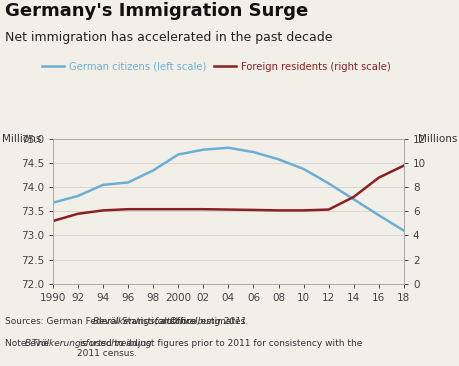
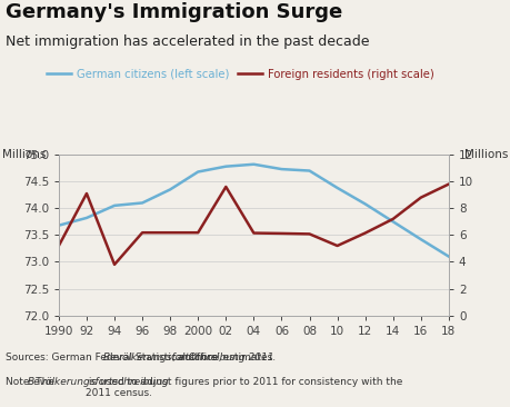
Foreign residents (right scale)/92: 5.8 -> 9.1
Foreign residents (right scale)/94: 6.1 -> 3.8
Foreign residents (right scale)/02: 6.2 -> 9.6
German citizens (left scale)/08: 74.58 -> 74.70
Foreign residents (right scale)/10: 6.1 -> 5.2
